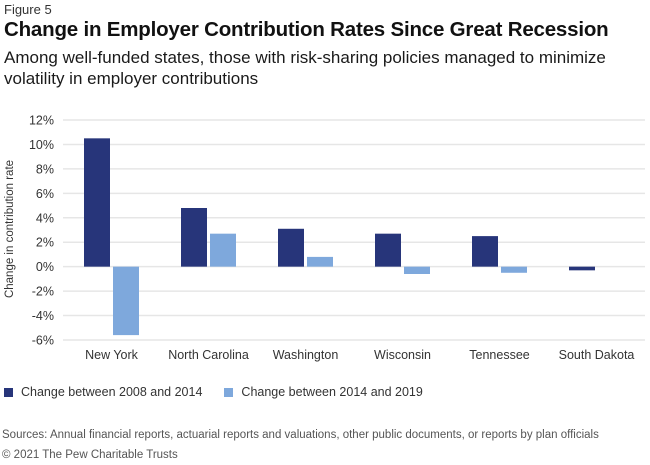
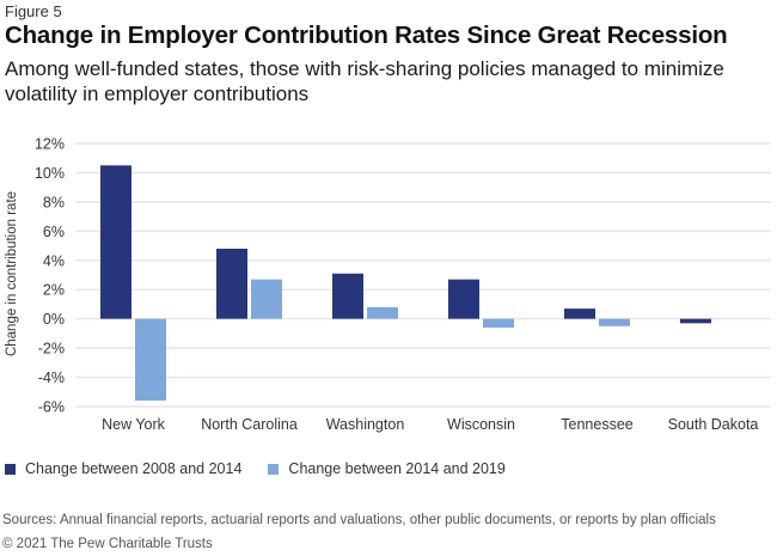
Change between 2008 and 2014/Tennessee: 2.5% -> 0.7%
